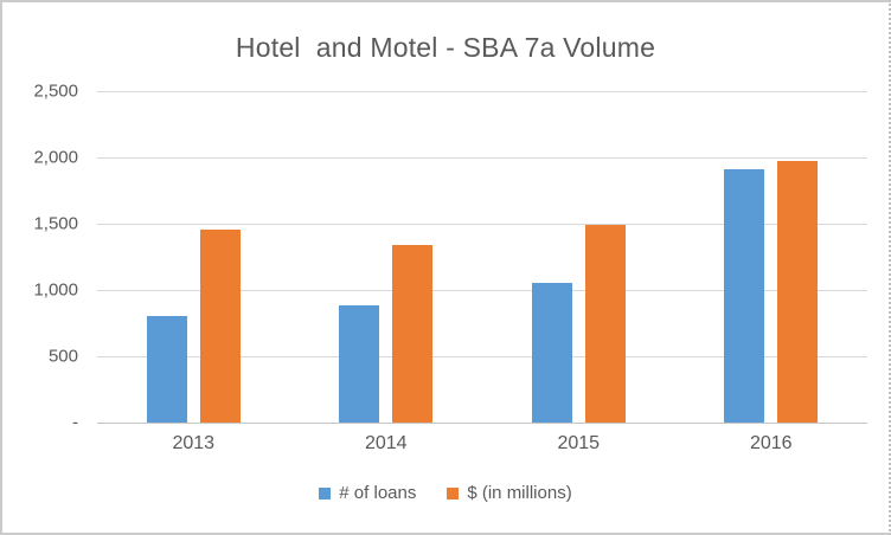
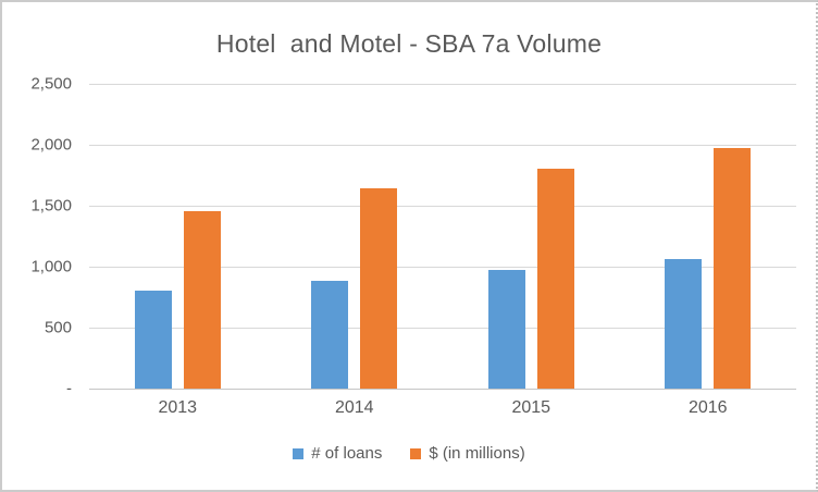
$ (in millions)/2014: 1340 -> 1640
# of loans/2015: 1050 -> 970
$ (in millions)/2015: 1490 -> 1800
# of loans/2016: 1910 -> 1060
